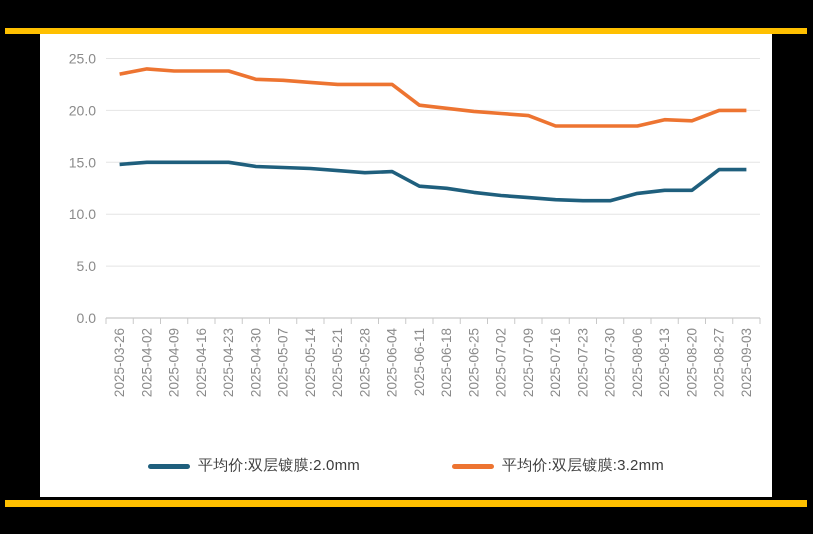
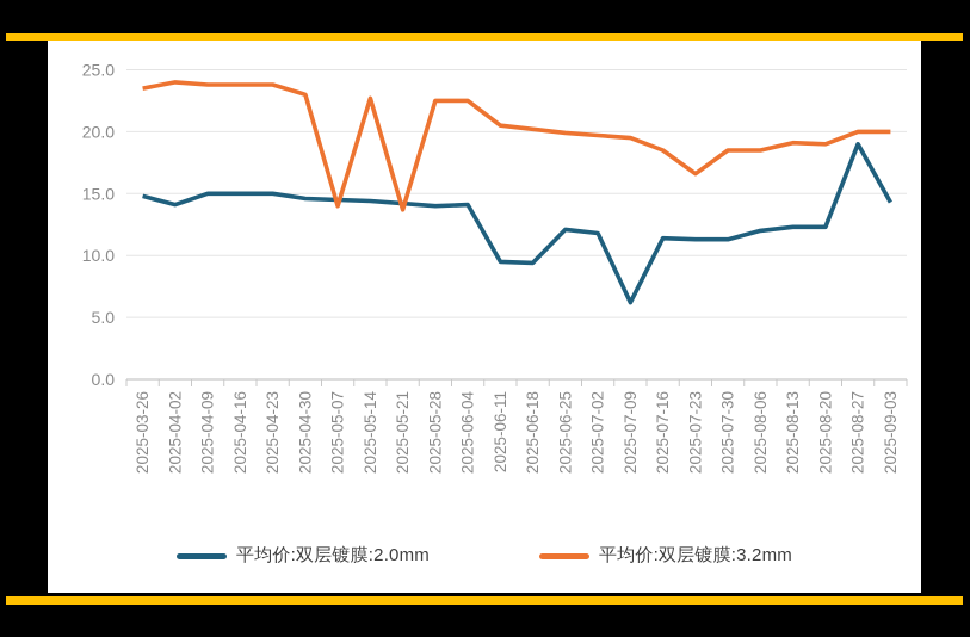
平均价:双层镀膜:2.0mm/2025-04-02: 15.0 -> 14.1
平均价:双层镀膜:3.2mm/2025-05-07: 22.9 -> 14.0
平均价:双层镀膜:3.2mm/2025-05-21: 22.5 -> 13.7
平均价:双层镀膜:2.0mm/2025-06-11: 12.7 -> 9.5
平均价:双层镀膜:2.0mm/2025-06-18: 12.5 -> 9.4
平均价:双层镀膜:2.0mm/2025-07-09: 11.6 -> 6.2
平均价:双层镀膜:3.2mm/2025-07-23: 18.5 -> 16.6
平均价:双层镀膜:2.0mm/2025-08-27: 14.3 -> 19.0
